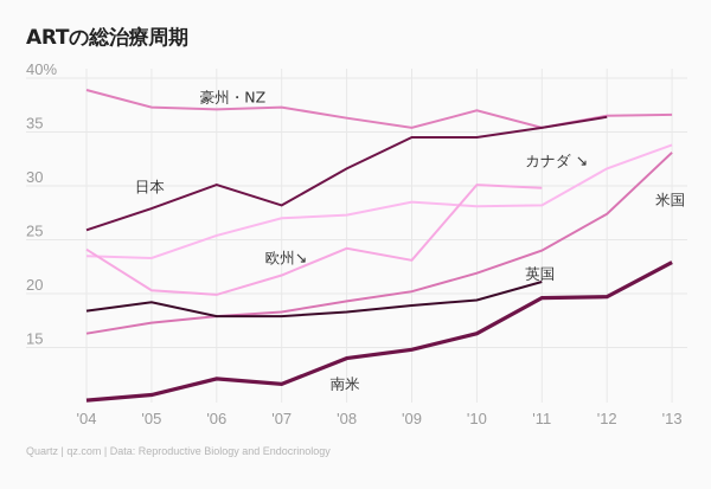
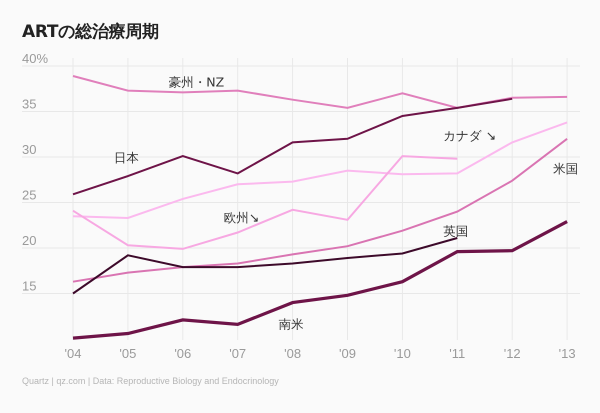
英国/'04: 18% -> 15%
日本/'09: 34% -> 32%
米国/'13: 33% -> 32%
